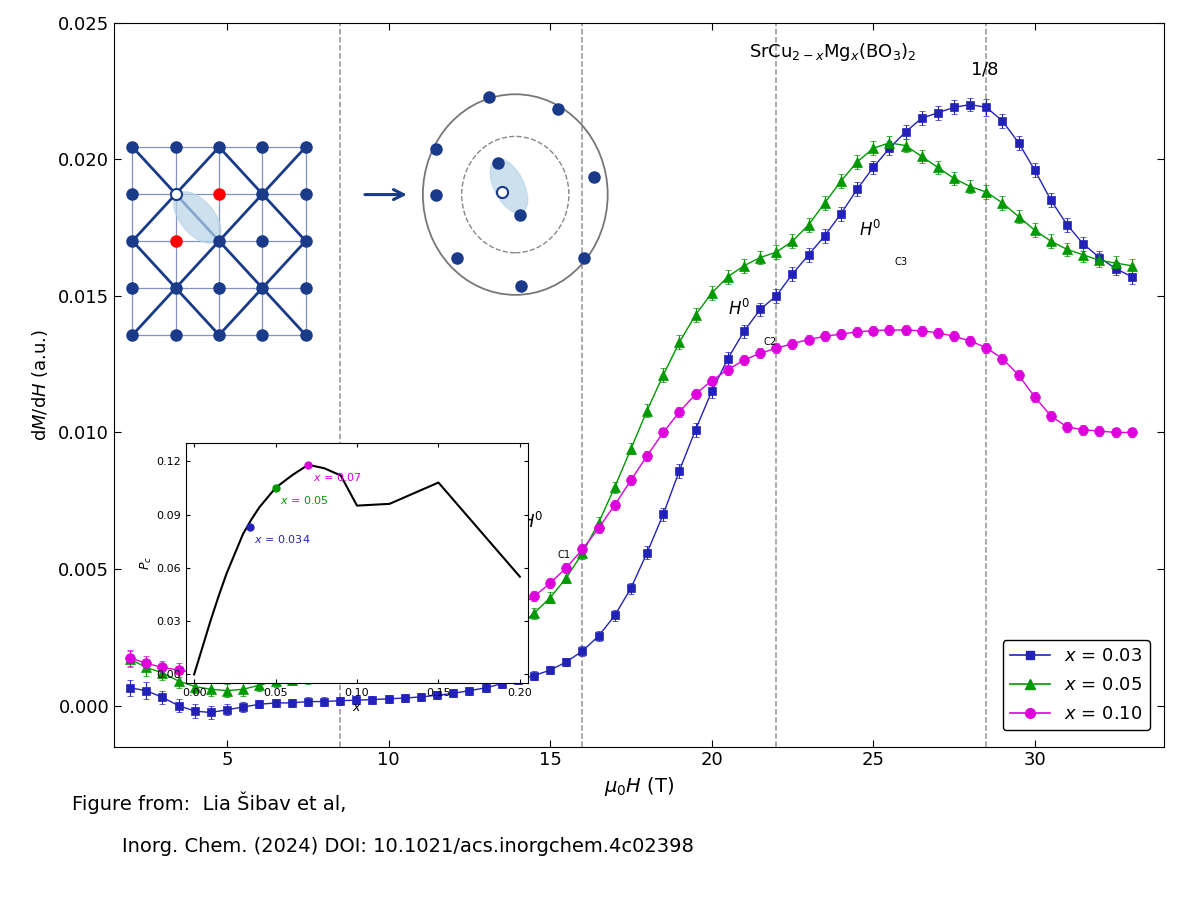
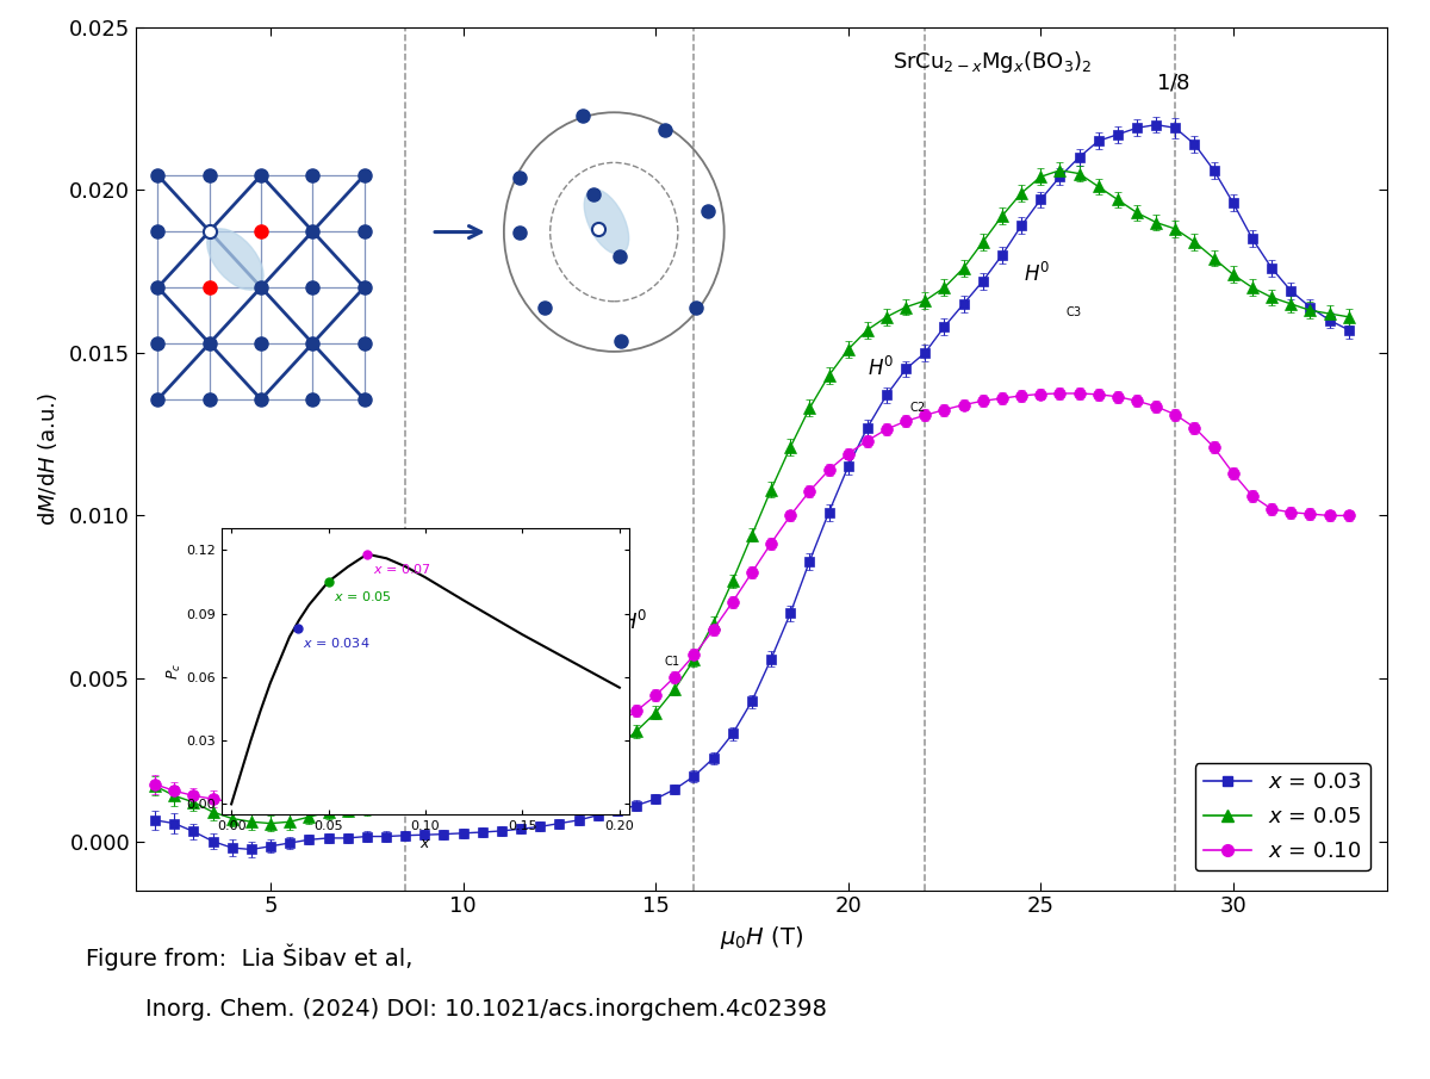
0.10: 0.095 -> 0.107
0.15: 0.108 -> 0.080
